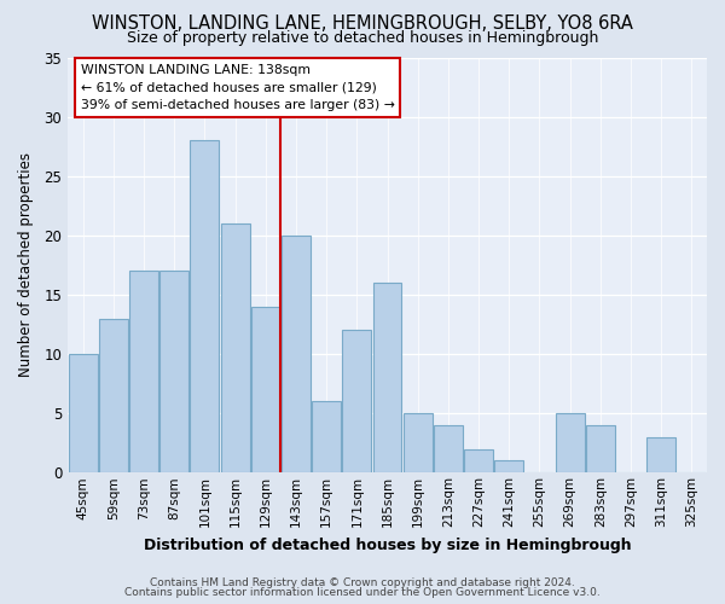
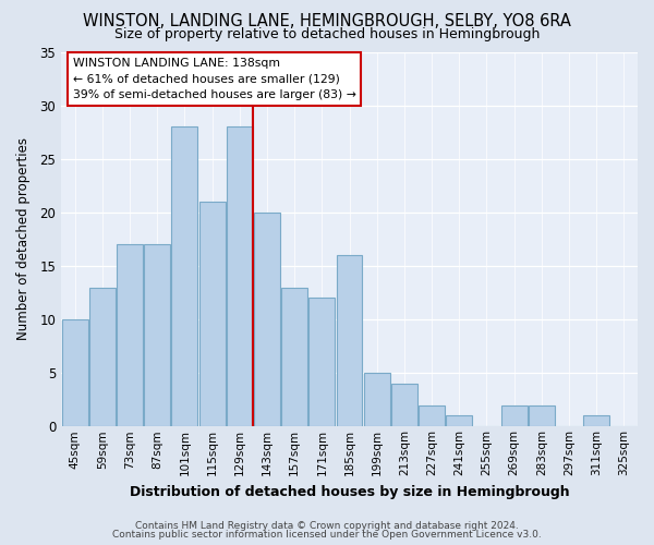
129sqm: 14 -> 28
157sqm: 6 -> 13
269sqm: 5 -> 2
283sqm: 4 -> 2
311sqm: 3 -> 1
